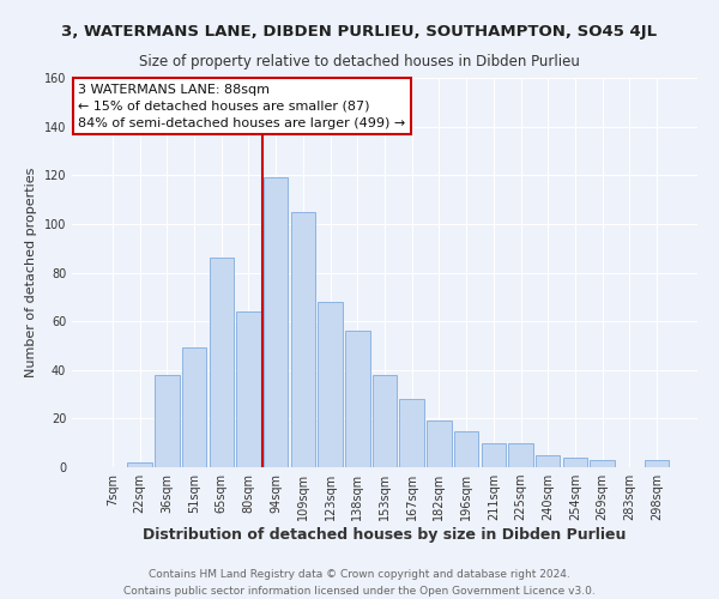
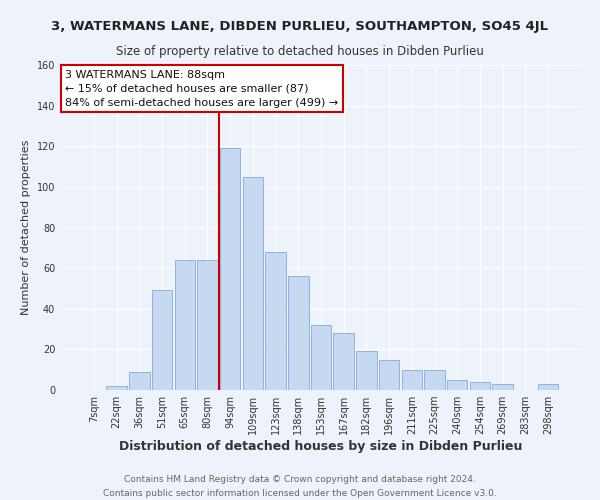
36sqm: 38 -> 9
65sqm: 86 -> 64
153sqm: 38 -> 32
